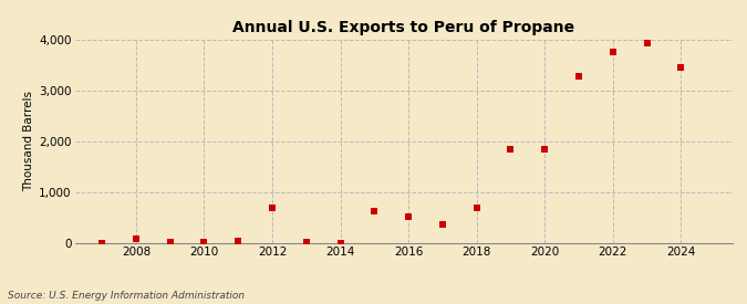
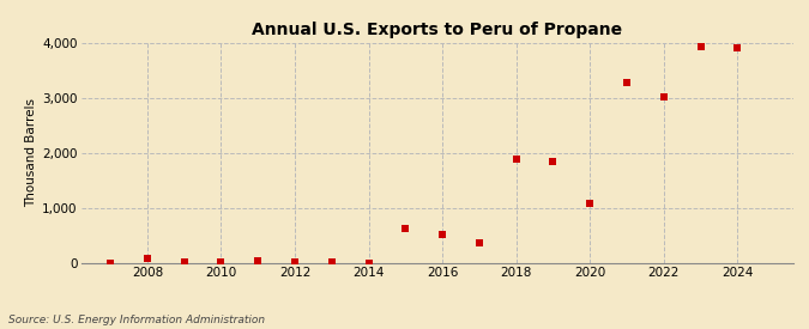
2012: 700 -> 20
2018: 700 -> 1,880
2020: 1,850 -> 1,080
2022: 3,750 -> 3,020
2024: 3,450 -> 3,900
